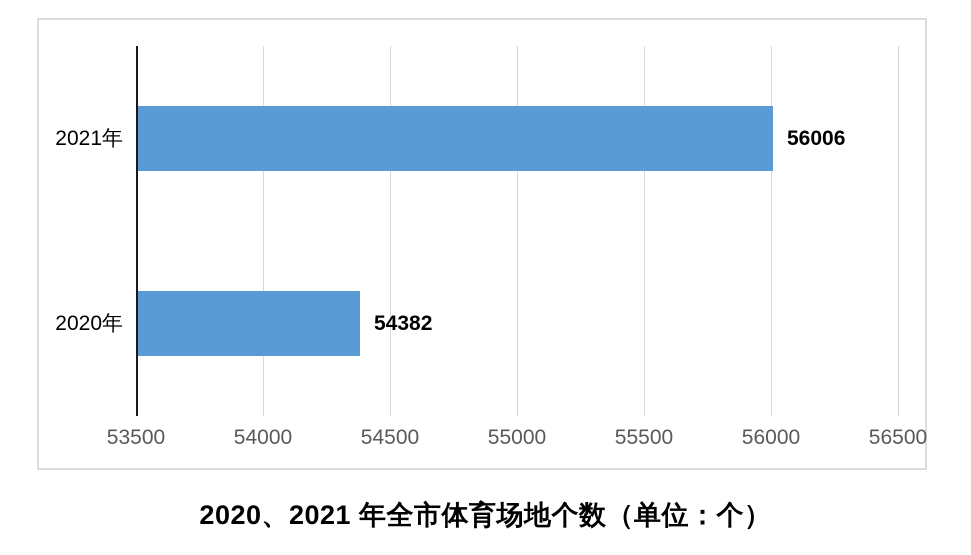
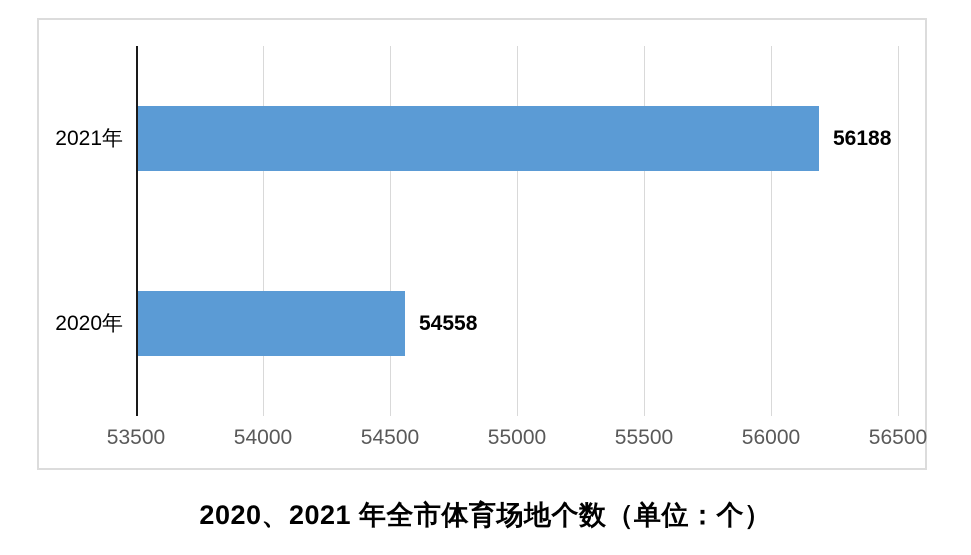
2021年: 56006 -> 56188
2020年: 54382 -> 54558
